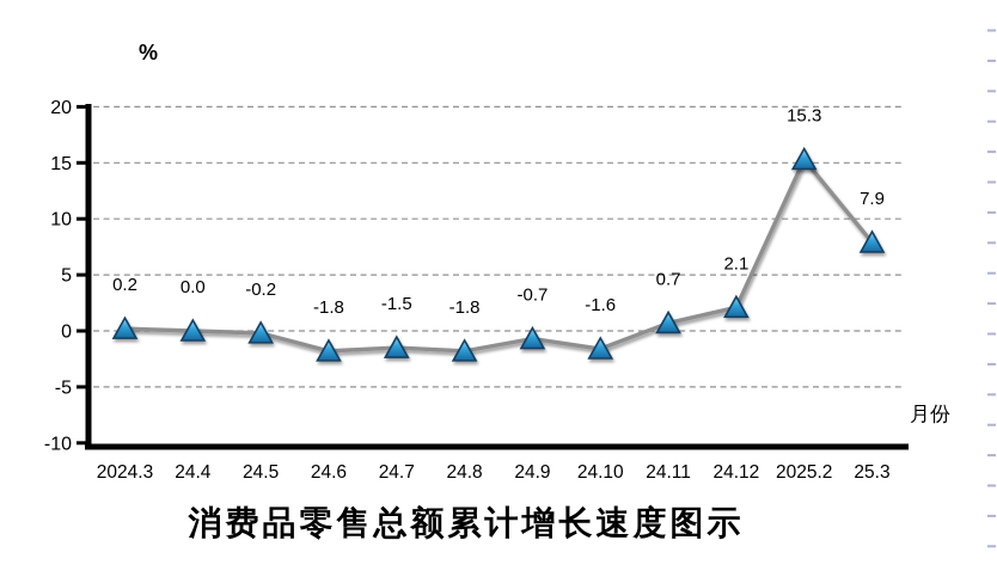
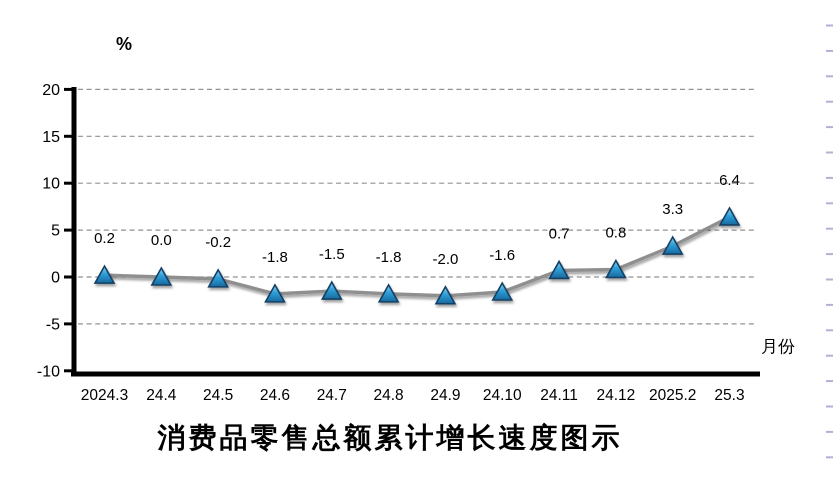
24.9: -0.7 -> -2.0
24.12: 2.1 -> 0.8
2025.2: 15.3 -> 3.3
25.3: 7.9 -> 6.4
